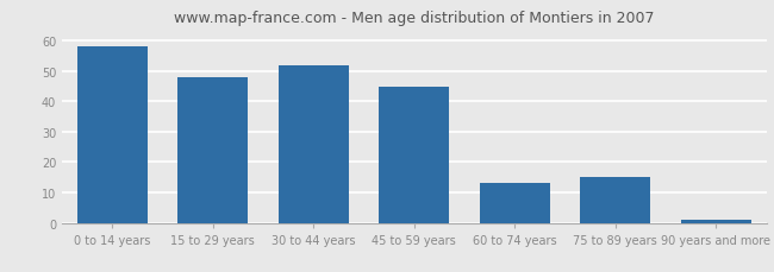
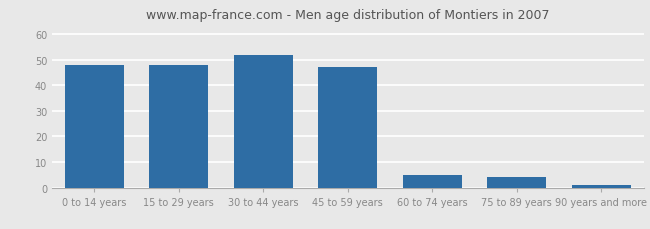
0 to 14 years: 58 -> 48
45 to 59 years: 45 -> 47
60 to 74 years: 13 -> 5
75 to 89 years: 15 -> 4
